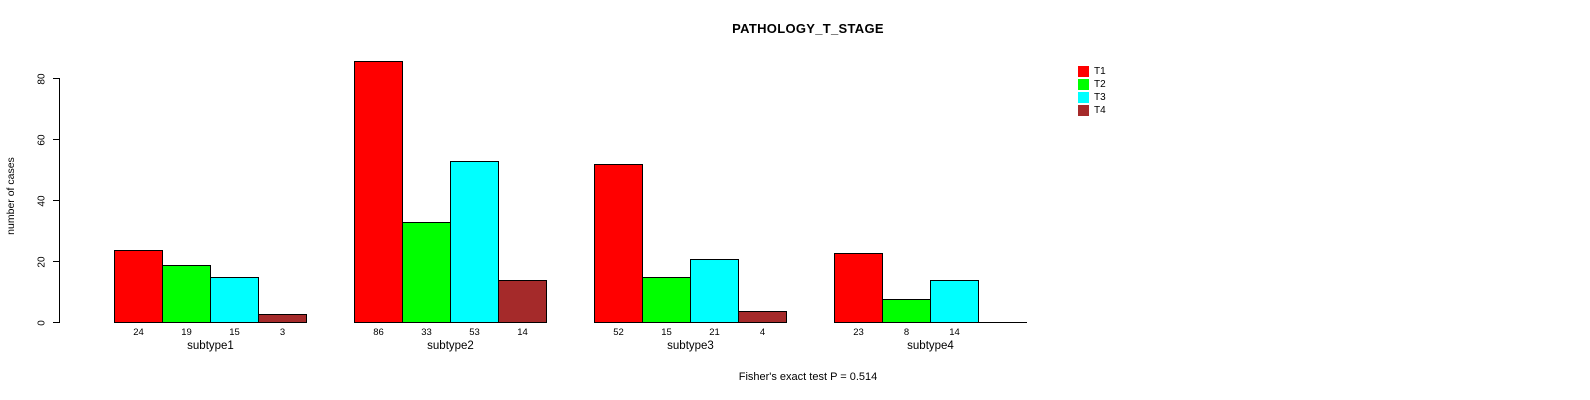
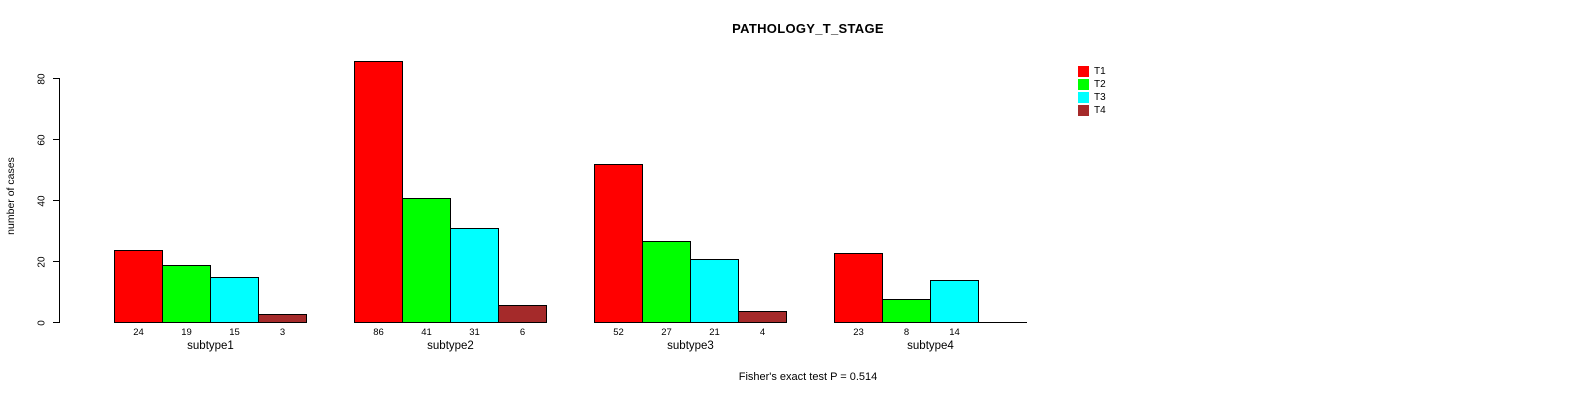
T2/subtype2: 33 -> 41
T3/subtype2: 53 -> 31
T4/subtype2: 14 -> 6
T2/subtype3: 15 -> 27
